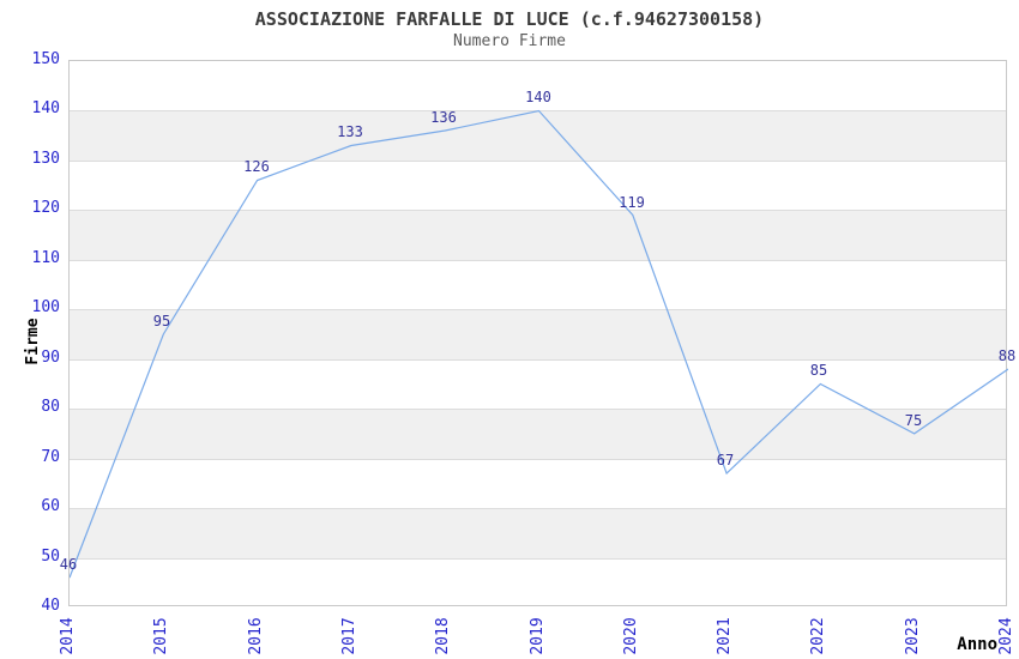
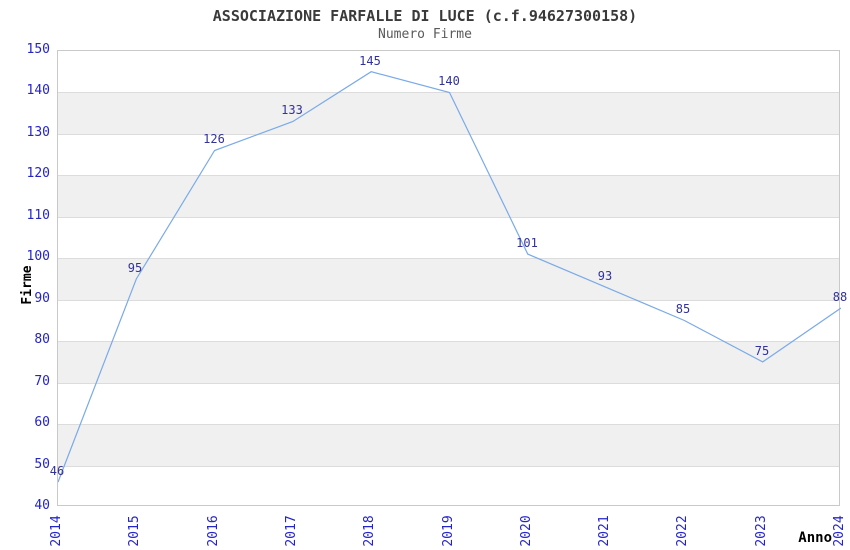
2018: 136 -> 145
2020: 119 -> 101
2021: 67 -> 93
